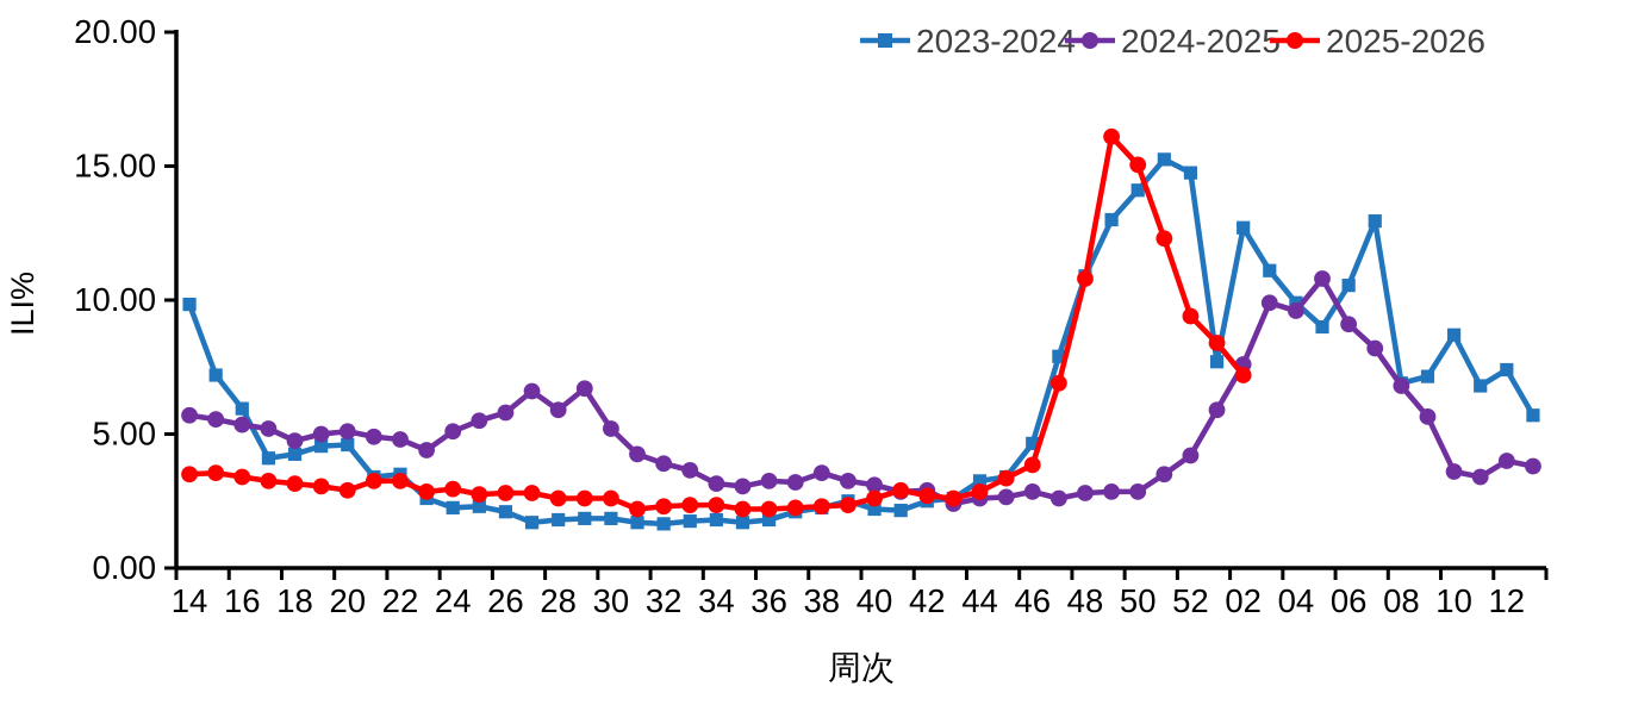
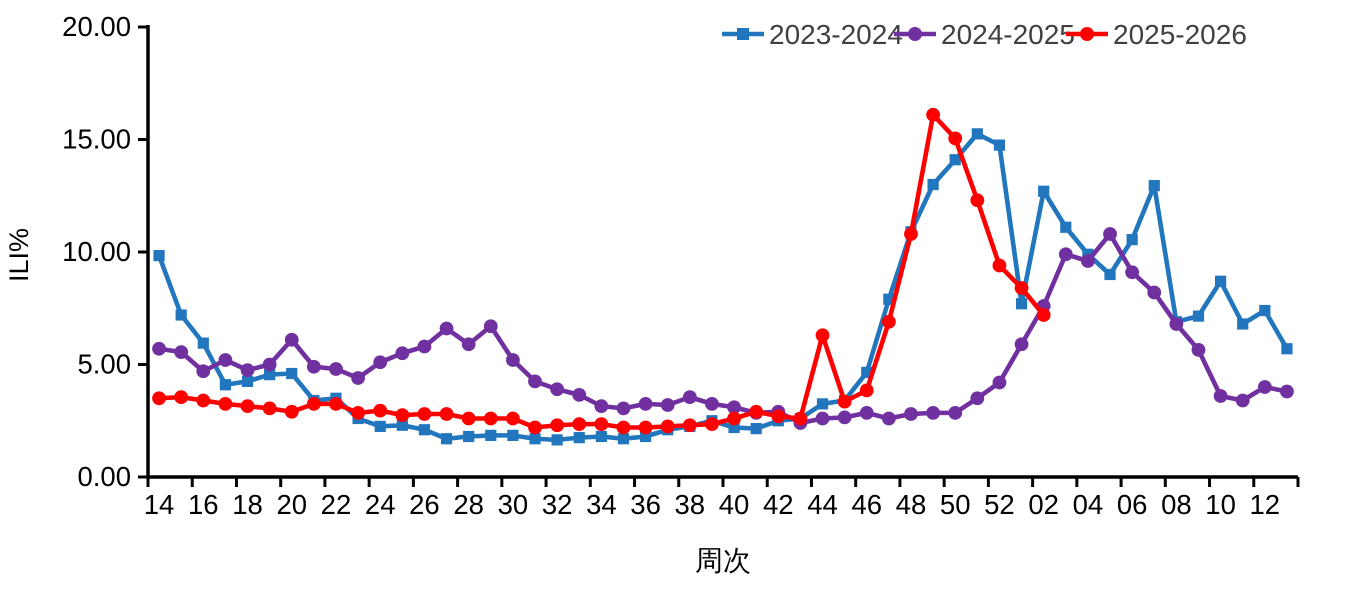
2024-2025/16: 5.3 -> 4.7
2024-2025/20: 5.1 -> 6.1
2025-2026/44: 2.9 -> 6.3
